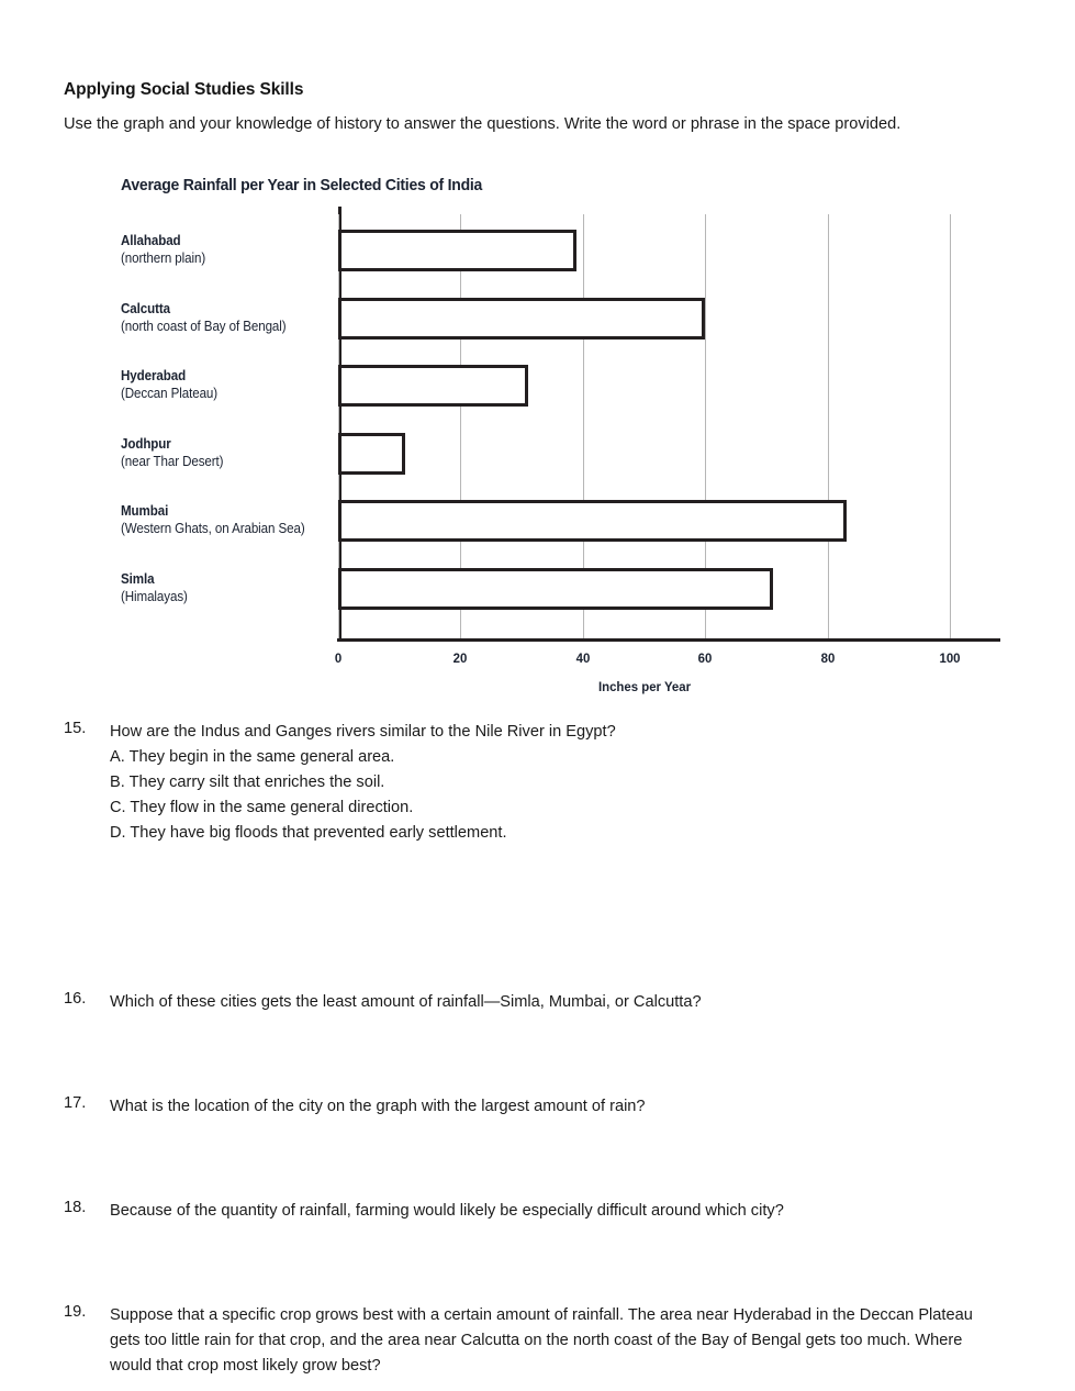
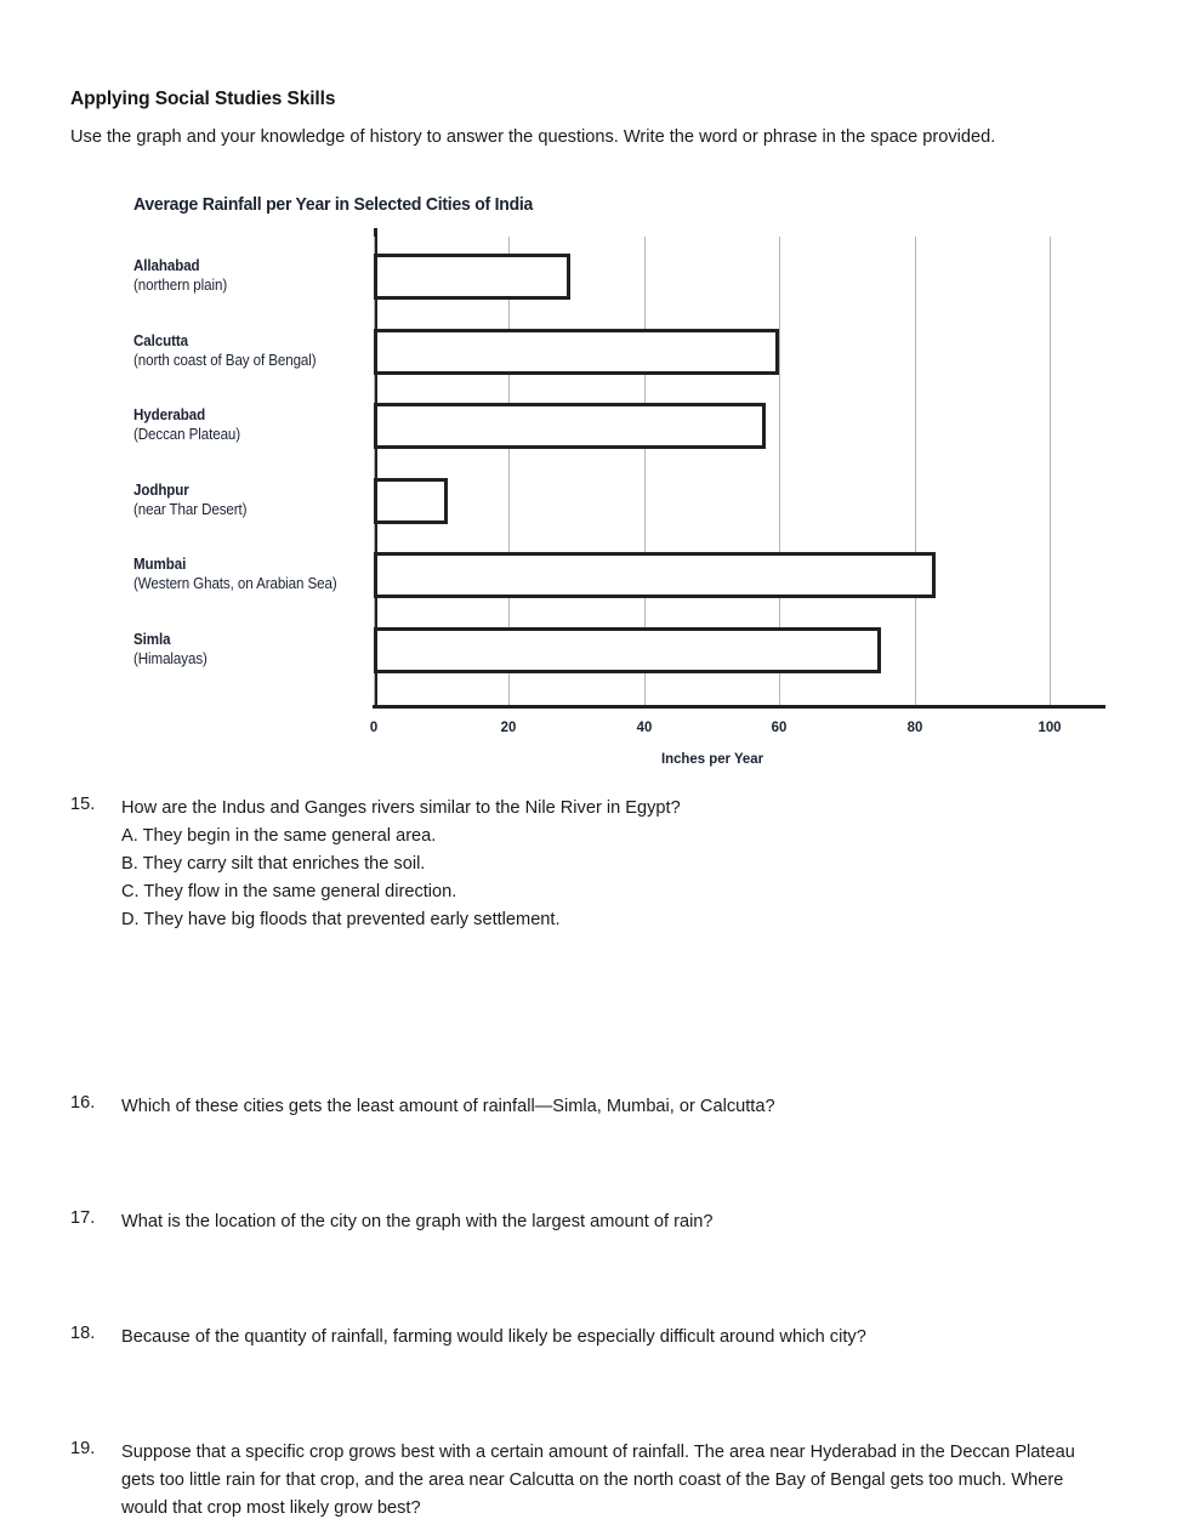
Allahabad: 39 -> 29
Hyderabad: 31 -> 58
Simla: 71 -> 75
